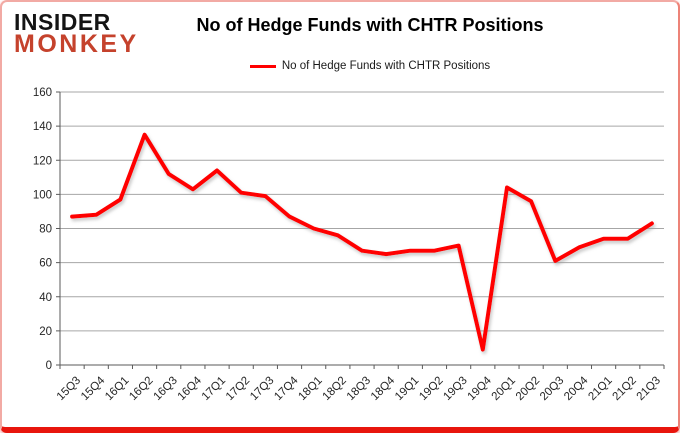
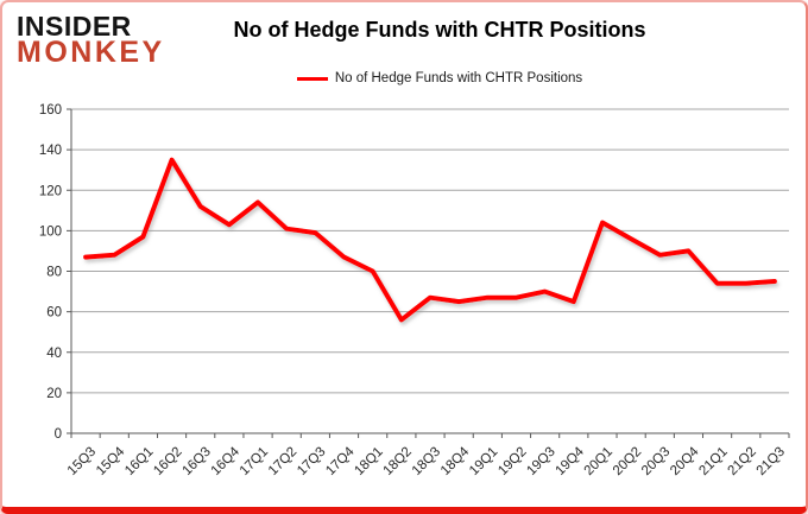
18Q2: 76 -> 56
19Q4: 9 -> 65
20Q3: 61 -> 88
20Q4: 69 -> 90
21Q3: 83 -> 75
